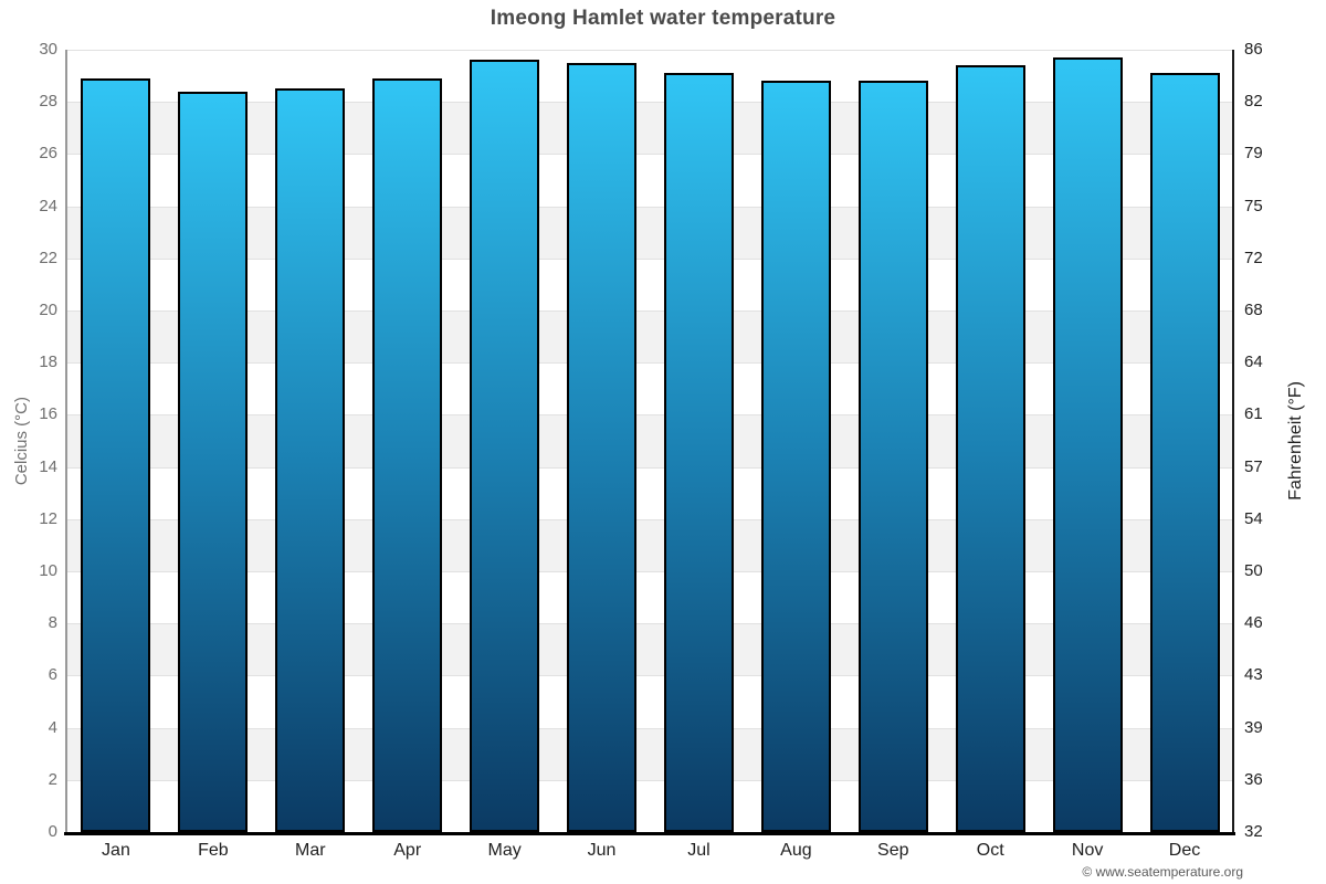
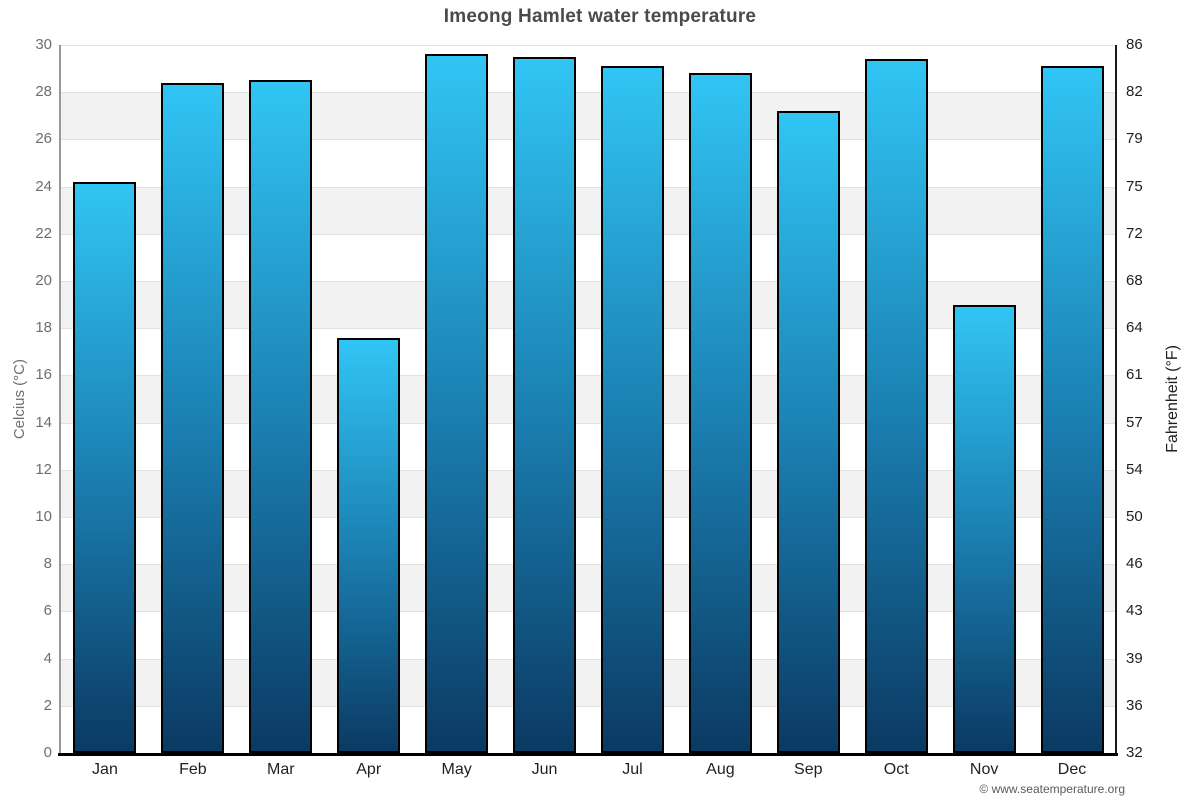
Jan: 28.9 -> 24.2
Apr: 28.9 -> 17.6
Sep: 28.8 -> 27.2
Nov: 29.7 -> 19.0
